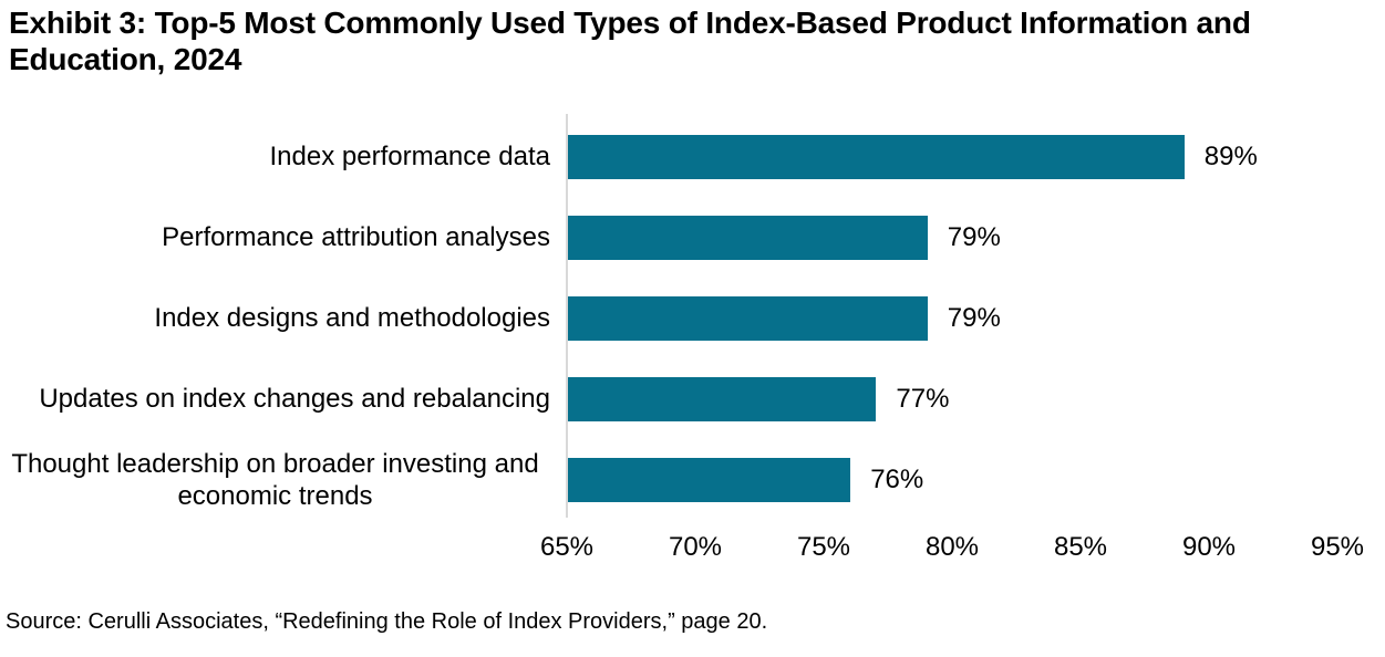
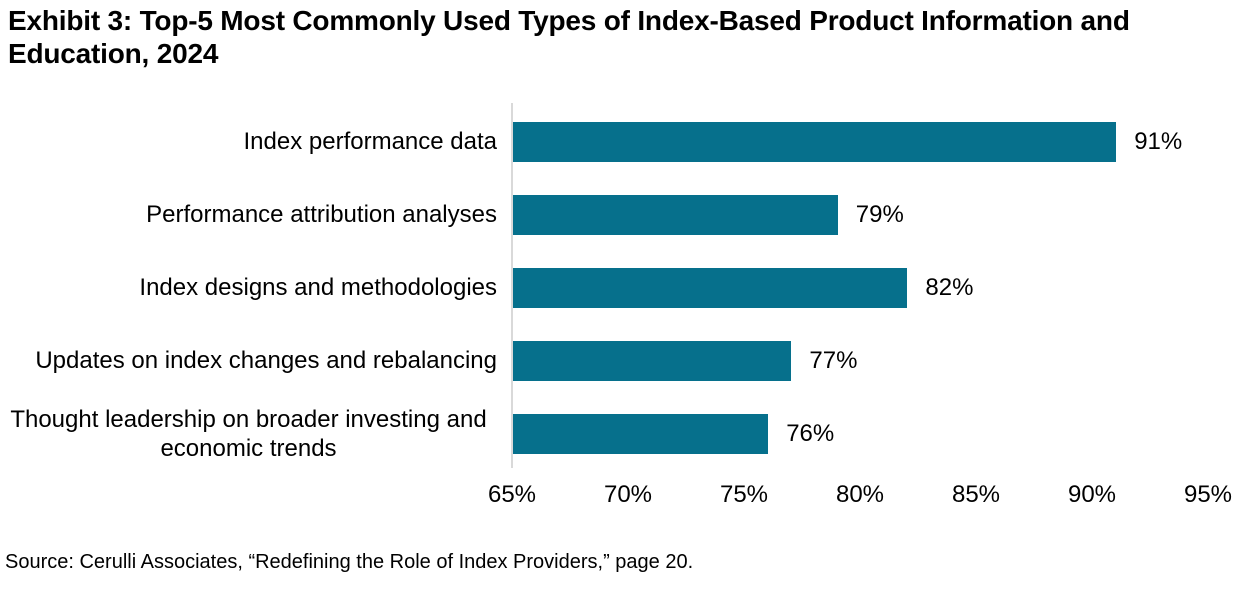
Index performance data: 89% -> 91%
Index designs and methodologies: 79% -> 82%
